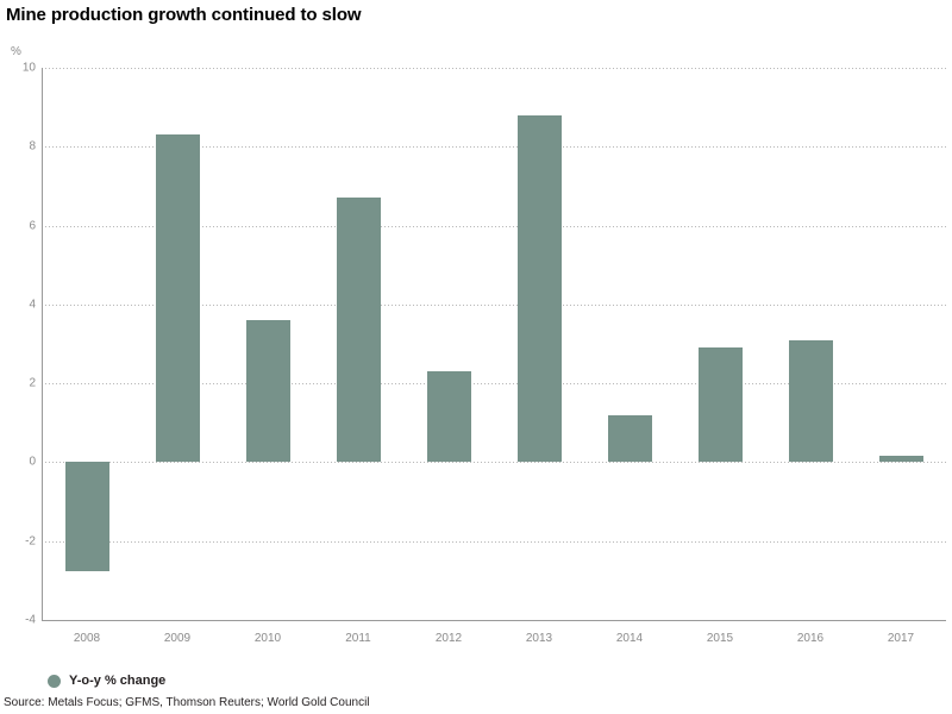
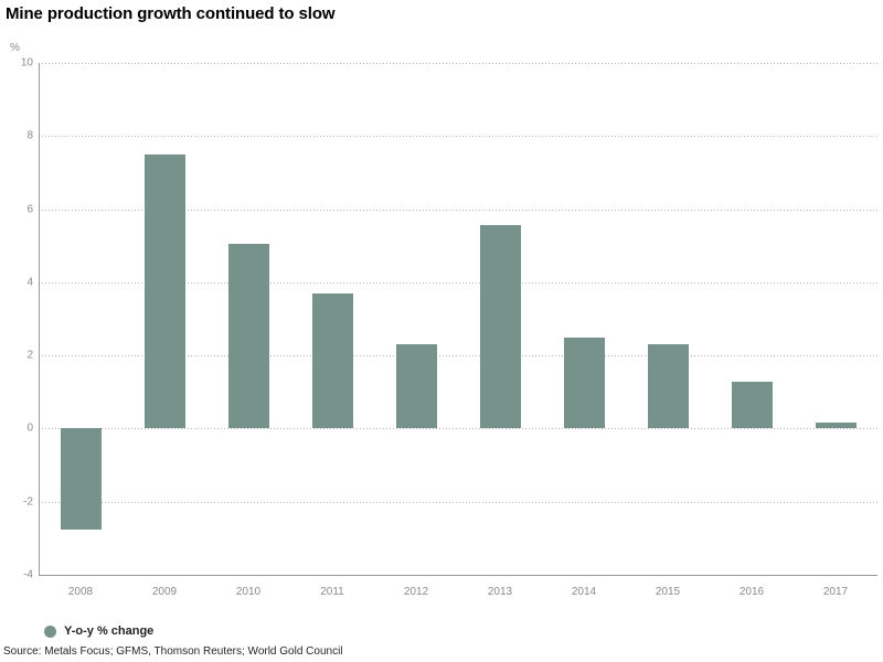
2009: 8.3 -> 7.5
2010: 3.6 -> 5.0
2011: 6.7 -> 3.7
2013: 8.8 -> 5.5
2014: 1.2 -> 2.5
2015: 2.9 -> 2.3
2016: 3.1 -> 1.3
